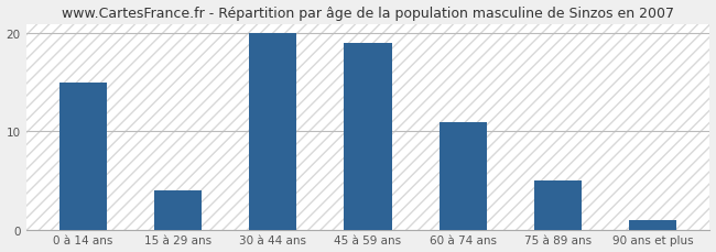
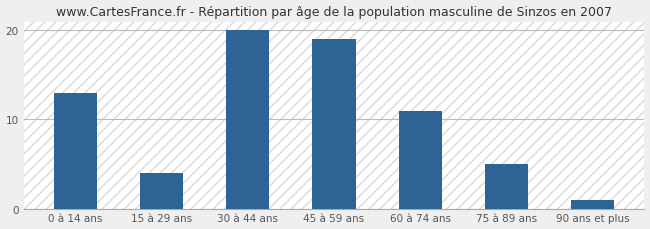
0 à 14 ans: 15 -> 13
